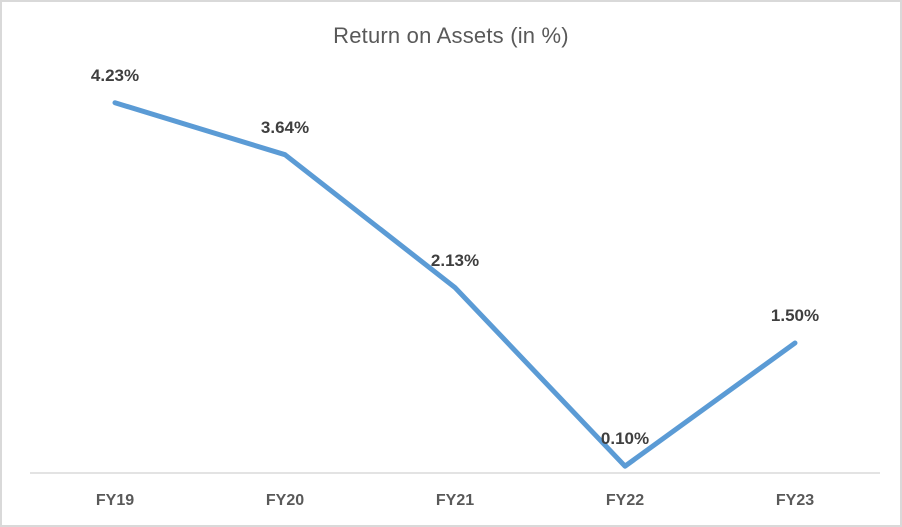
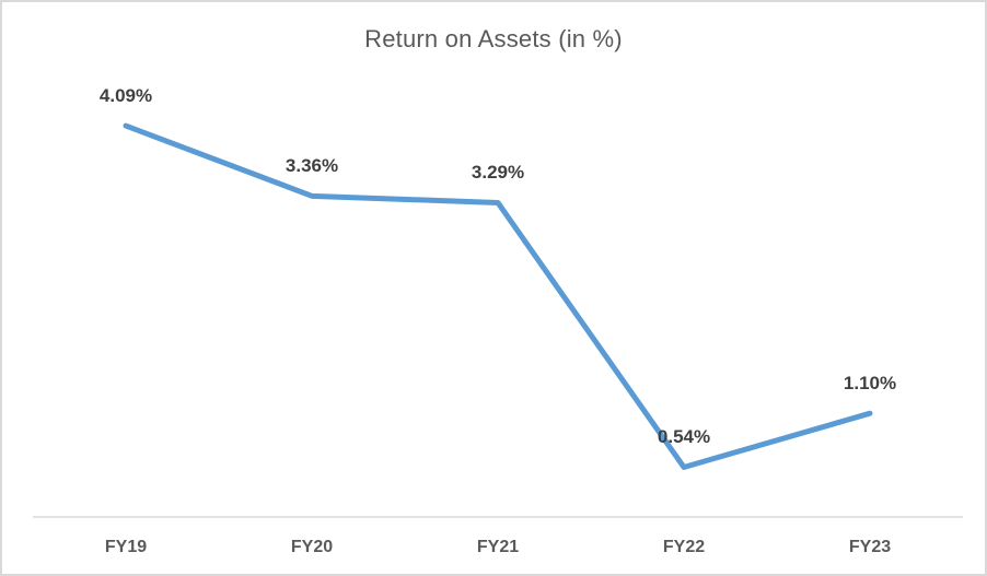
FY19: 4.23% -> 4.09%
FY20: 3.64% -> 3.36%
FY21: 2.13% -> 3.29%
FY22: 0.10% -> 0.54%
FY23: 1.50% -> 1.10%
